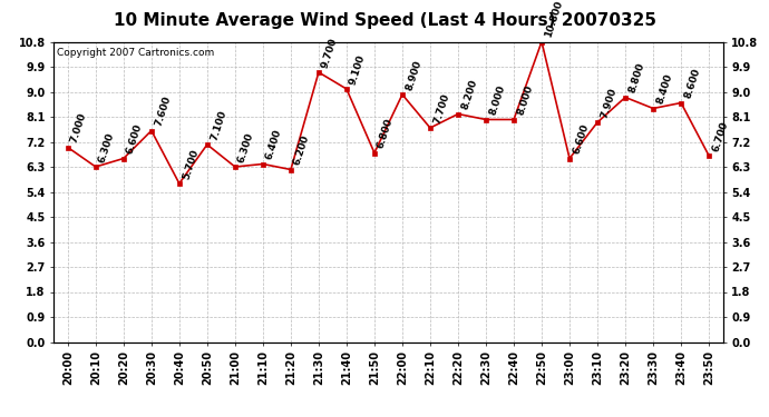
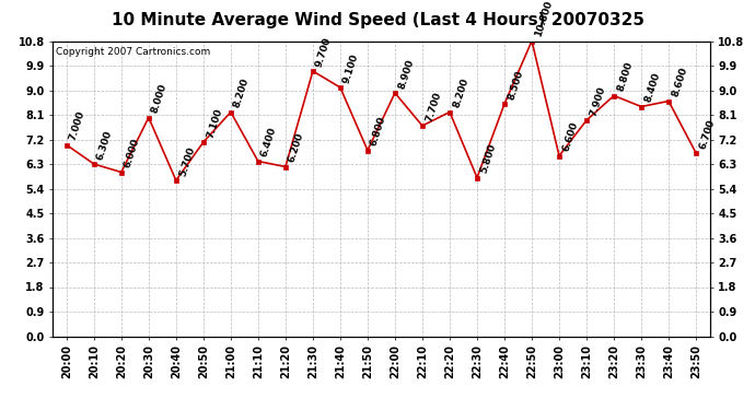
20:20: 6.600 -> 6.000
20:30: 7.600 -> 8.000
21:00: 6.300 -> 8.200
22:30: 8.000 -> 5.800
22:40: 8.000 -> 8.500
